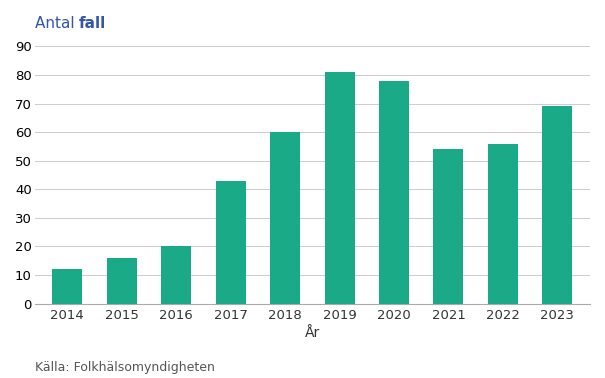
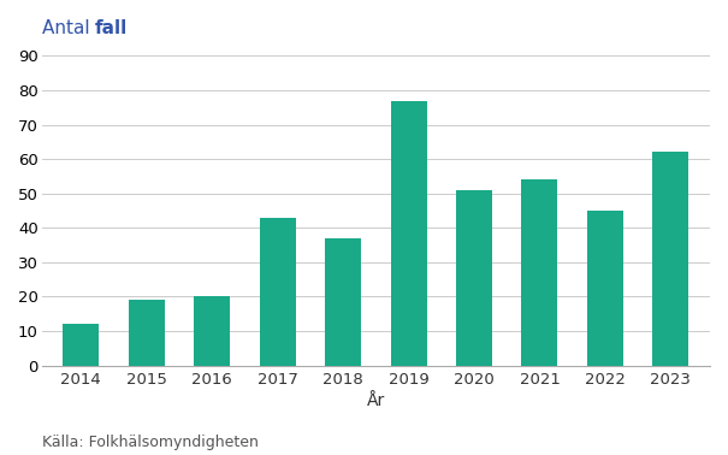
2015: 16 -> 19
2018: 60 -> 37
2019: 81 -> 77
2020: 78 -> 51
2022: 56 -> 45
2023: 69 -> 62
